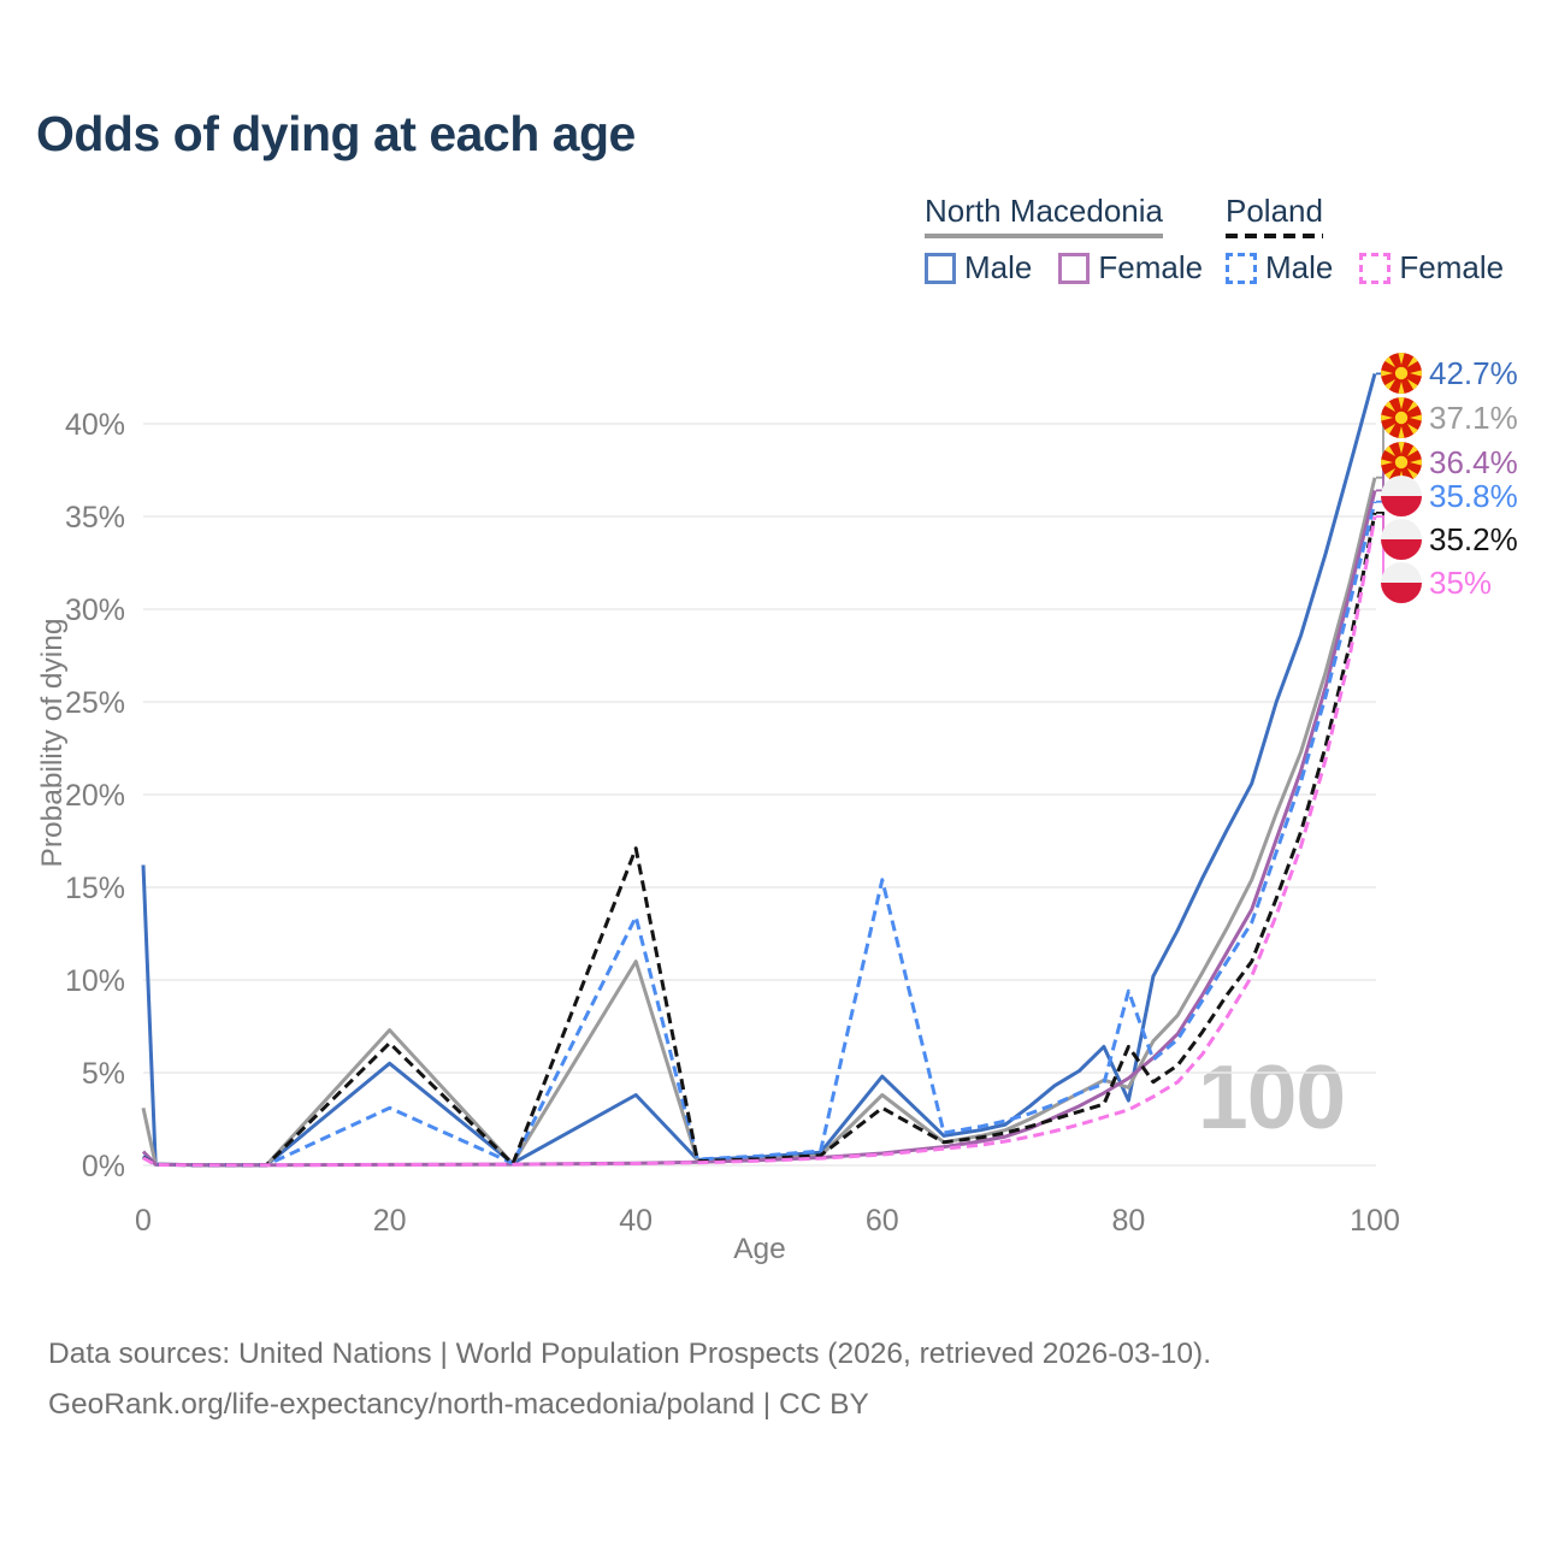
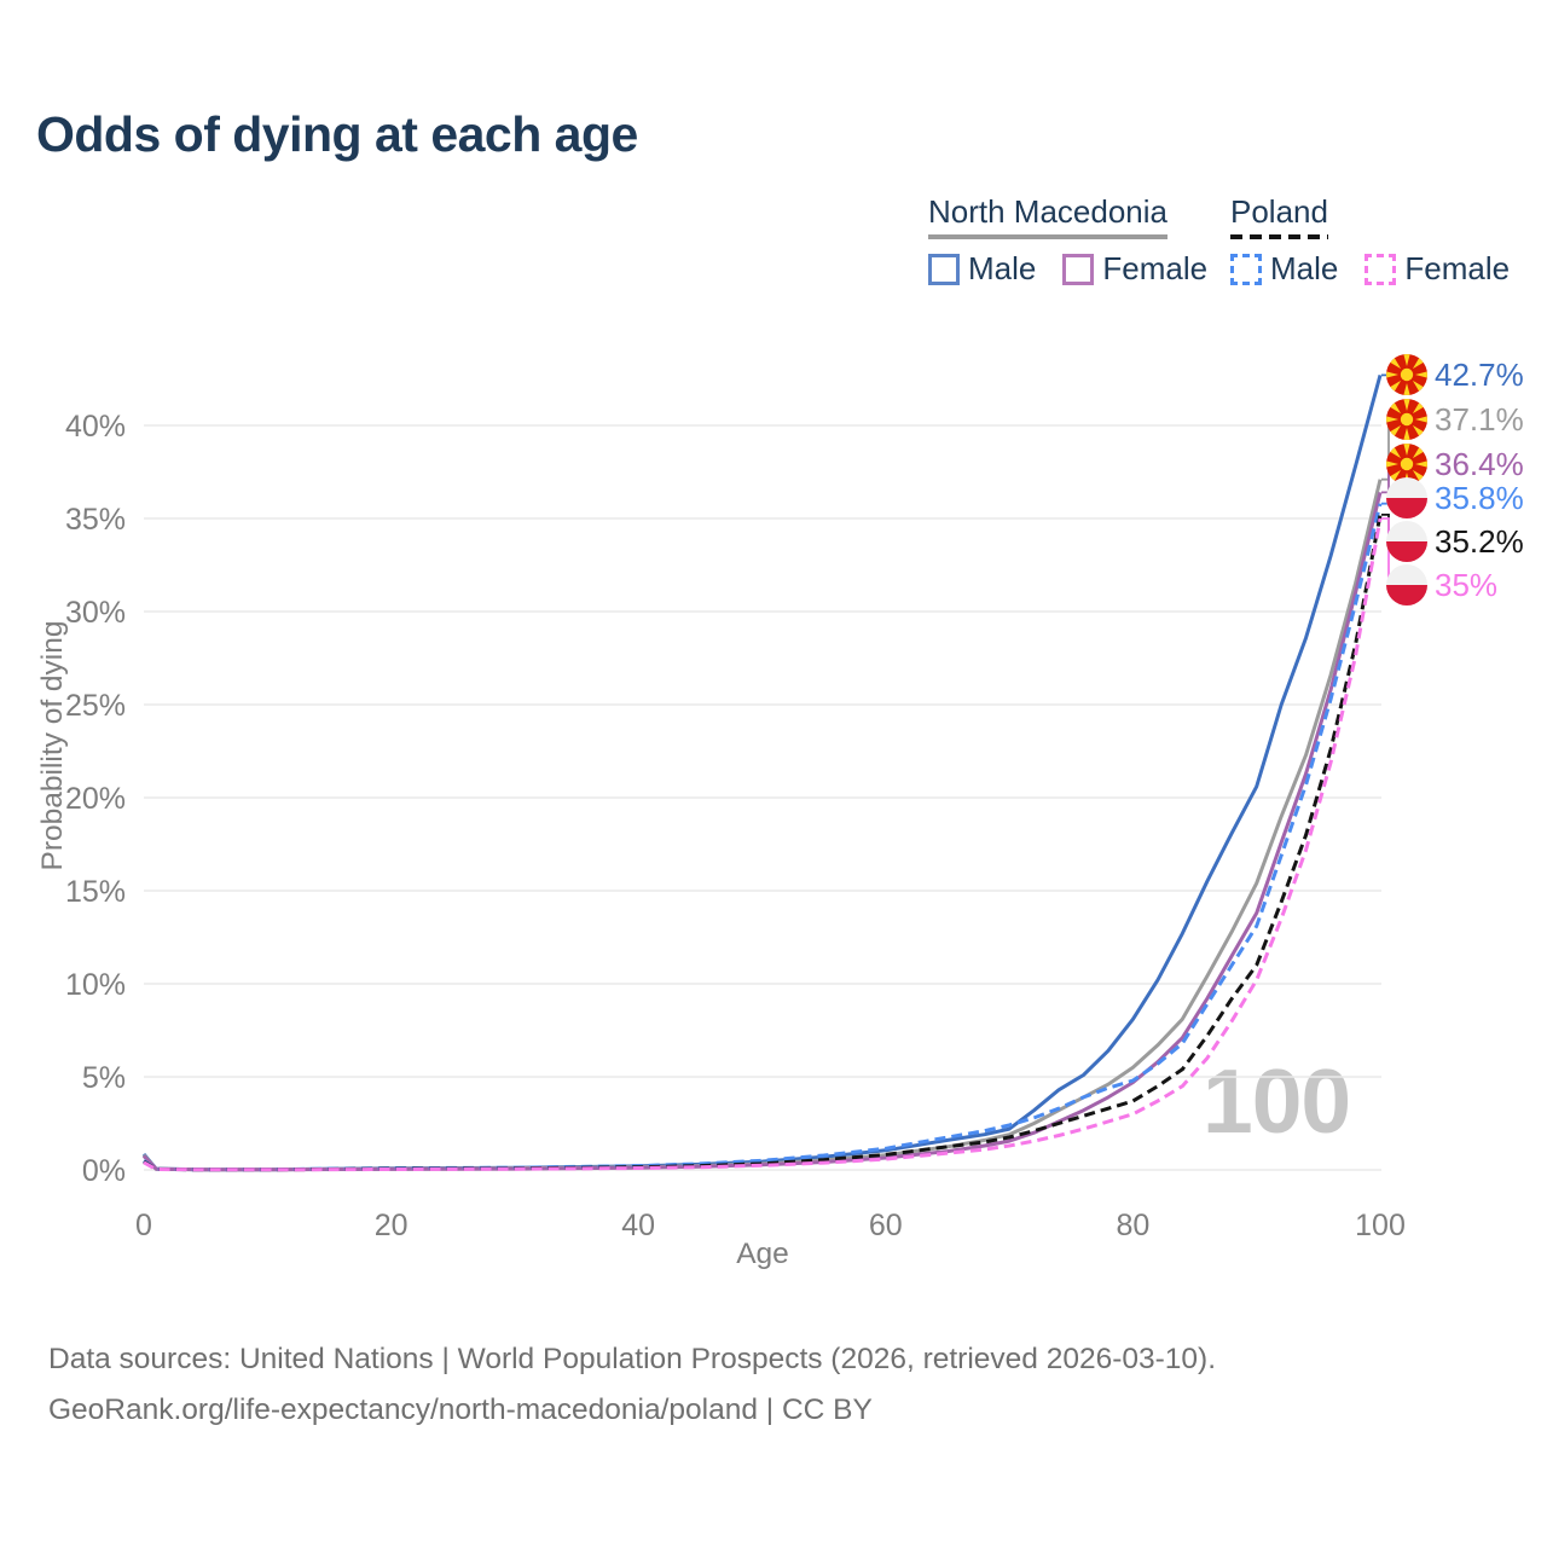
North Macedonia Male/0: 16.2% -> 0.8%
North Macedonia/0: 3.1% -> 0.8%
North Macedonia Male/20: 5.5% -> 0.1%
North Macedonia/20: 7.3% -> 0.1%
Poland Male/20: 3.1% -> 0.1%
Poland/20: 6.6% -> 0.1%
North Macedonia Male/40: 3.8% -> 0.2%
North Macedonia/40: 11.0% -> 0.1%
Poland Male/40: 13.4% -> 0.2%
Poland/40: 17.1% -> 0.1%
North Macedonia Male/60: 4.8% -> 1.1%
North Macedonia/60: 3.8% -> 0.8%
Poland Male/60: 15.4% -> 1.1%
Poland/60: 3.1% -> 0.8%
North Macedonia Male/80: 3.5% -> 8.1%
North Macedonia/80: 4.2% -> 5.5%
Poland Male/80: 9.4% -> 4.8%
Poland/80: 6.4% -> 3.7%
